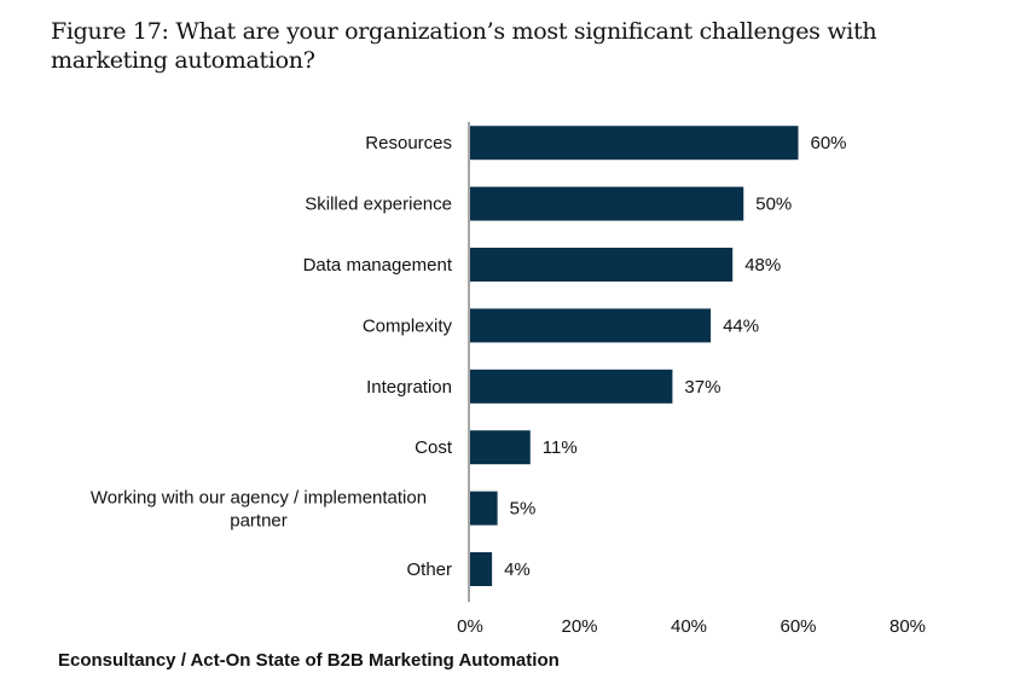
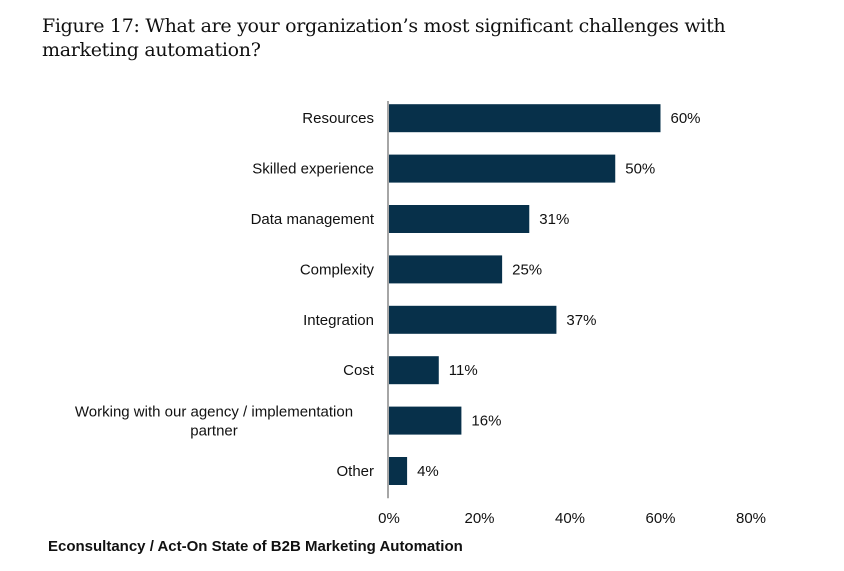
Data management: 48% -> 31%
Complexity: 44% -> 25%
Working with our agency / implementation partner: 5% -> 16%
